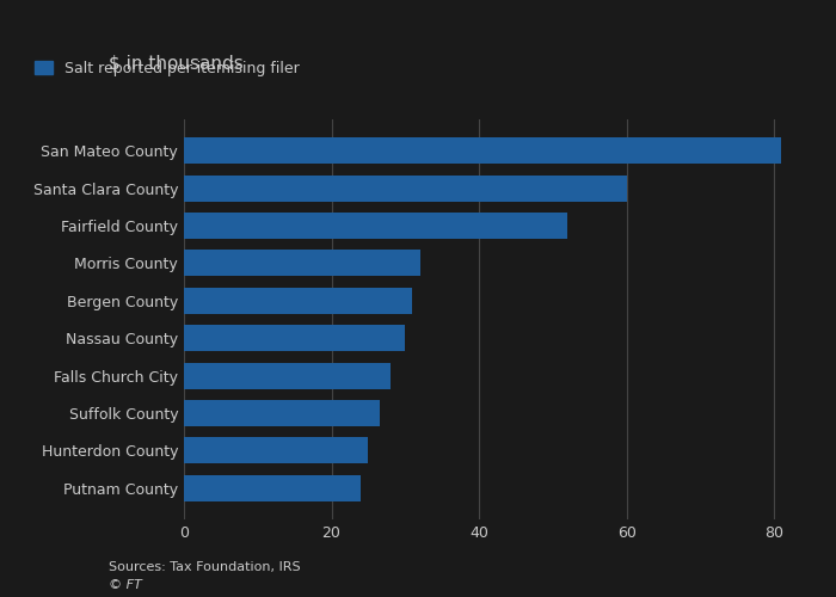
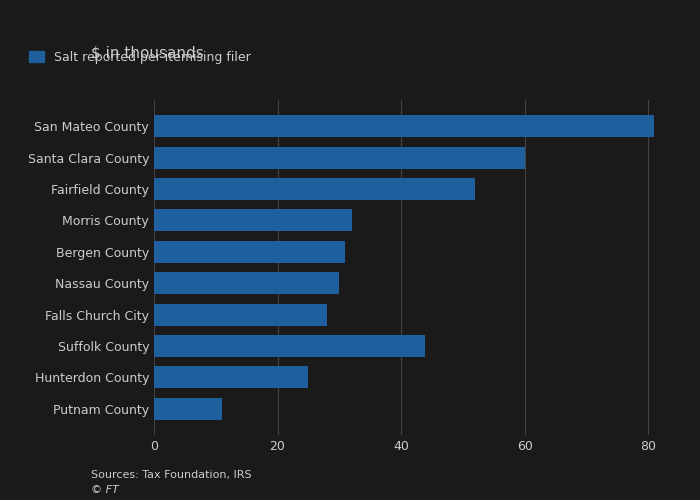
Suffolk County: 26.5 -> 43.8
Putnam County: 24.0 -> 11.0
